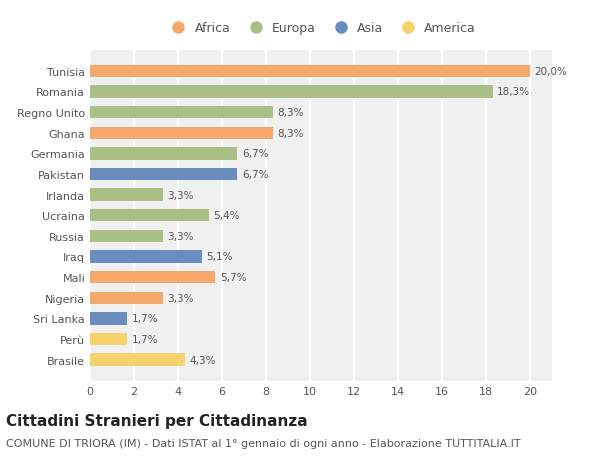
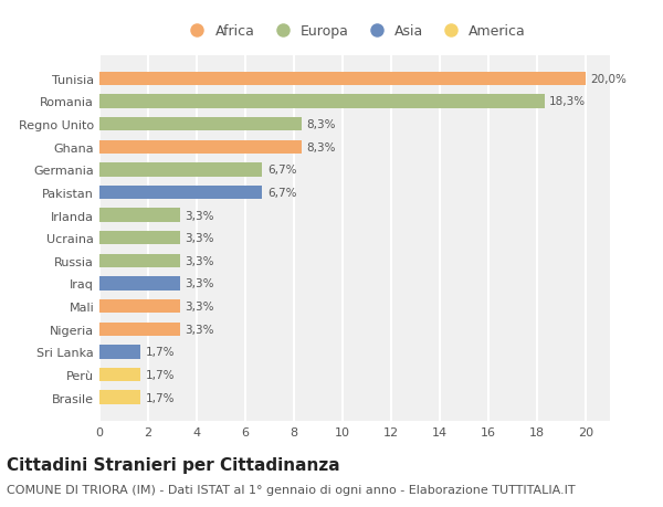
Ucraina: 5,4% -> 3,3%
Iraq: 5,1% -> 3,3%
Mali: 5,7% -> 3,3%
Brasile: 4,3% -> 1,7%
